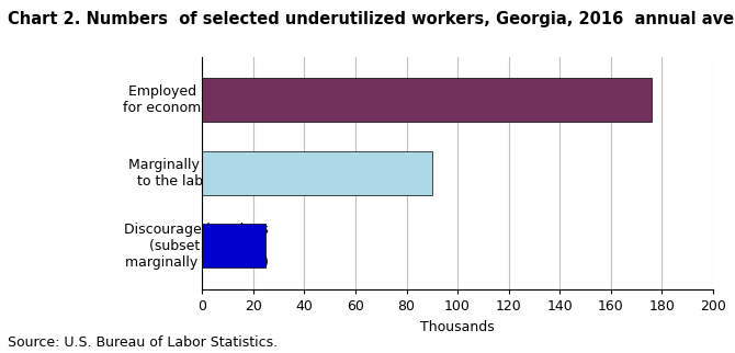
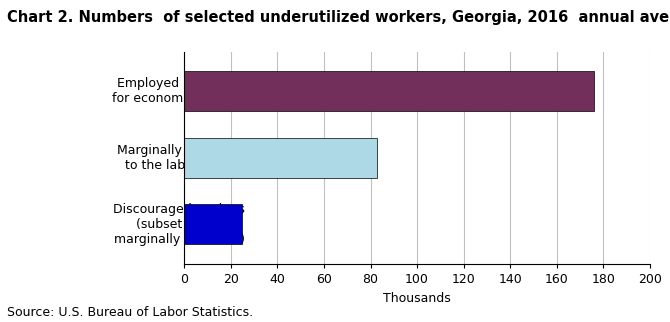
Marginally attached to the labor force: 90 -> 83
